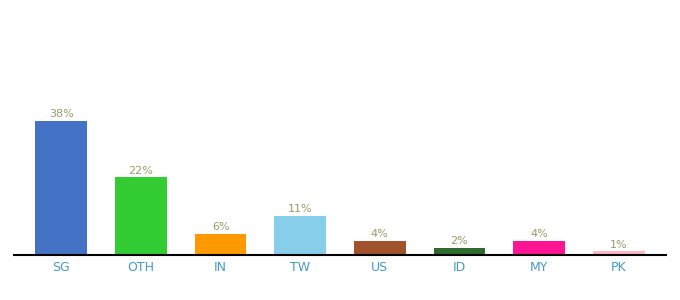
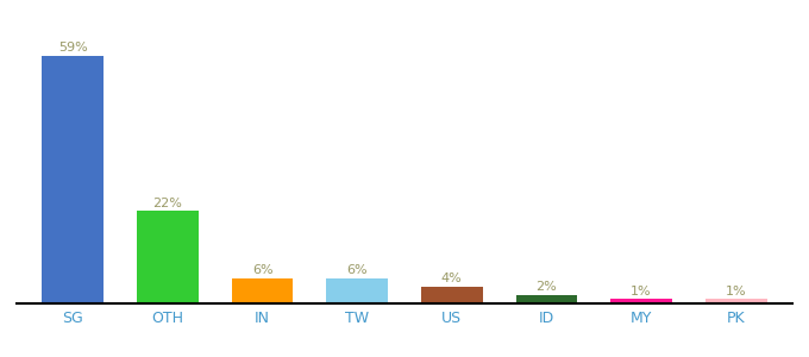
SG: 38% -> 59%
TW: 11% -> 6%
MY: 4% -> 1%
